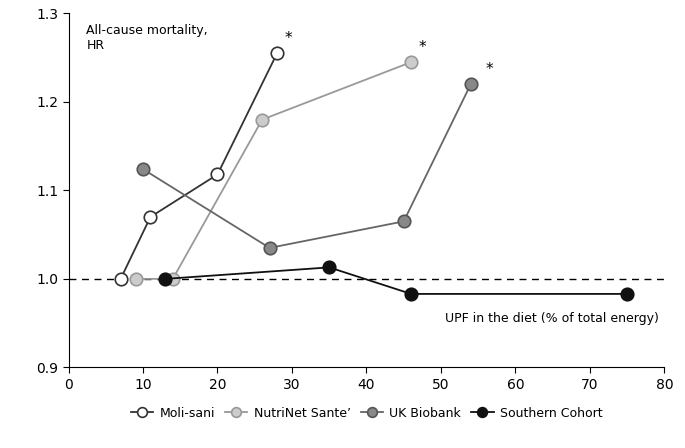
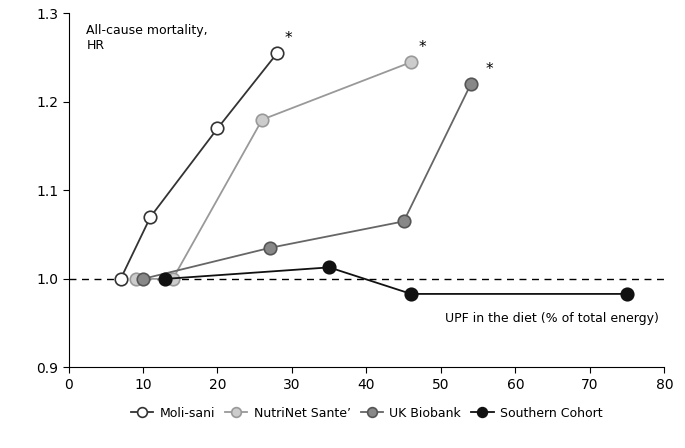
UK Biobank/10: 1.124 -> 1.000
Moli-sani/20: 1.118 -> 1.170
